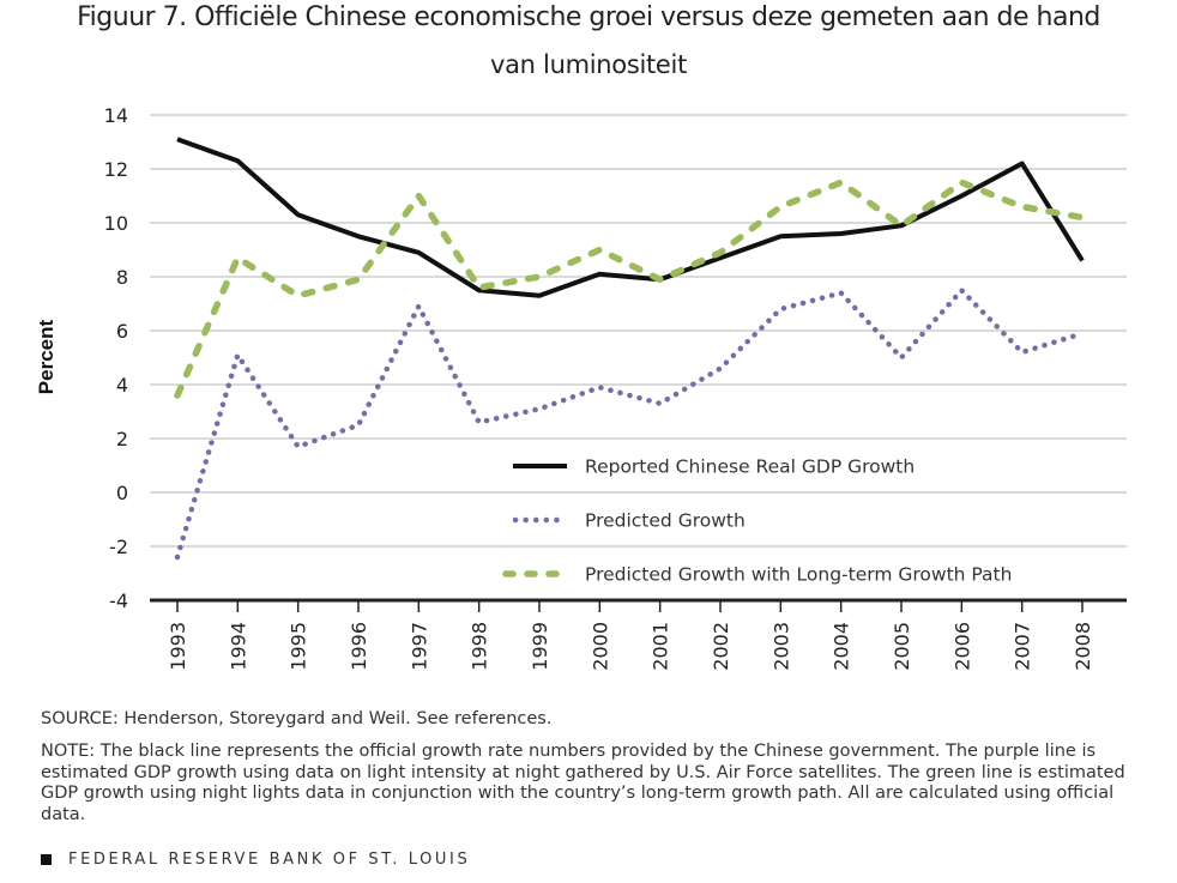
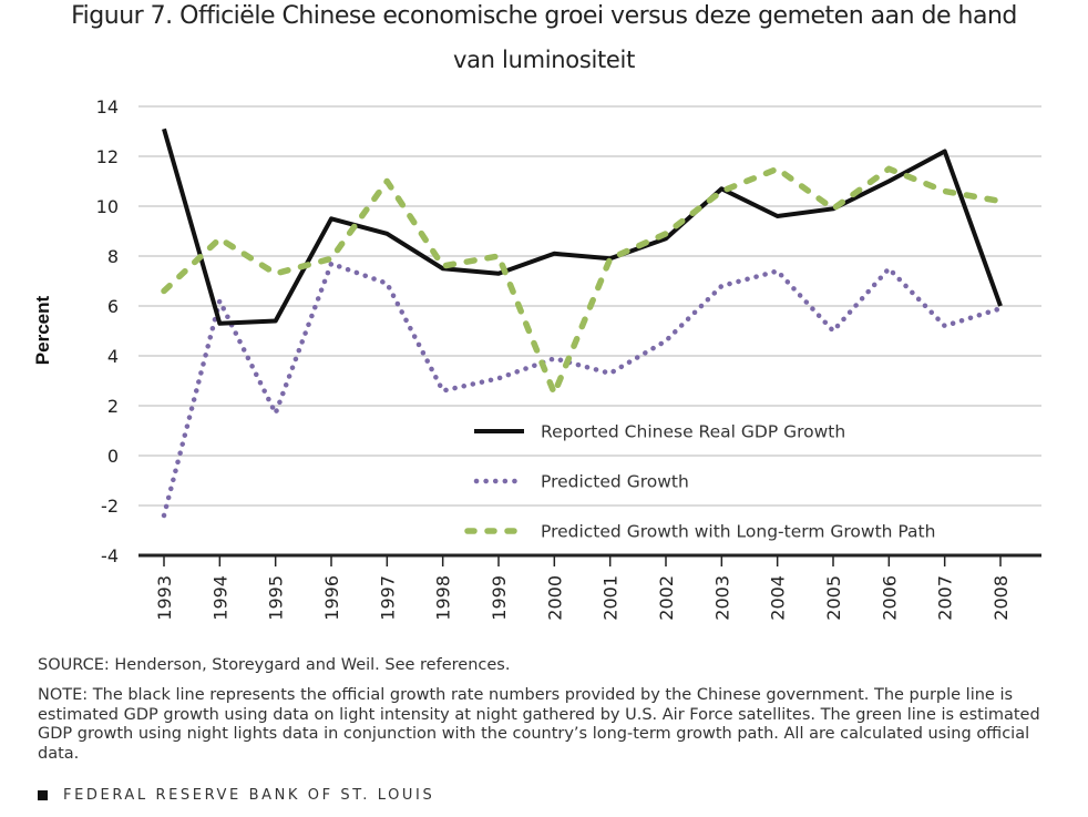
Predicted Growth with Long-term Growth Path/1993: 3.6 -> 6.6
Reported Chinese Real GDP Growth/1994: 12.3 -> 5.3
Predicted Growth/1994: 5.1 -> 6.2
Reported Chinese Real GDP Growth/1995: 10.3 -> 5.4
Predicted Growth/1996: 2.5 -> 7.7
Predicted Growth with Long-term Growth Path/2000: 9.0 -> 2.5
Reported Chinese Real GDP Growth/2003: 9.5 -> 10.7
Reported Chinese Real GDP Growth/2008: 8.6 -> 6.0
